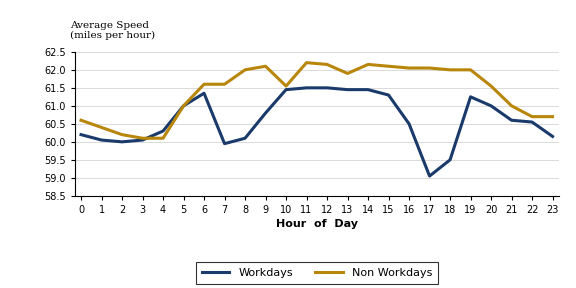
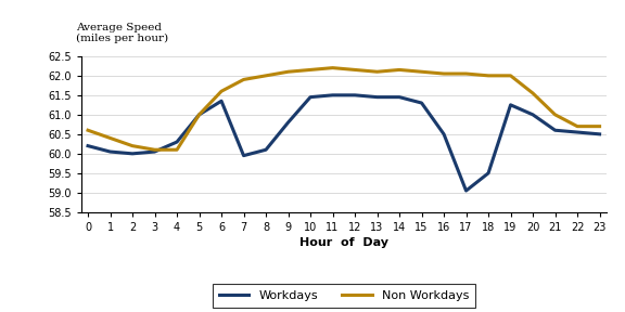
Non Workdays/7: 61.60 -> 61.90
Non Workdays/10: 61.55 -> 62.15
Non Workdays/13: 61.90 -> 62.10
Workdays/23: 60.15 -> 60.50
